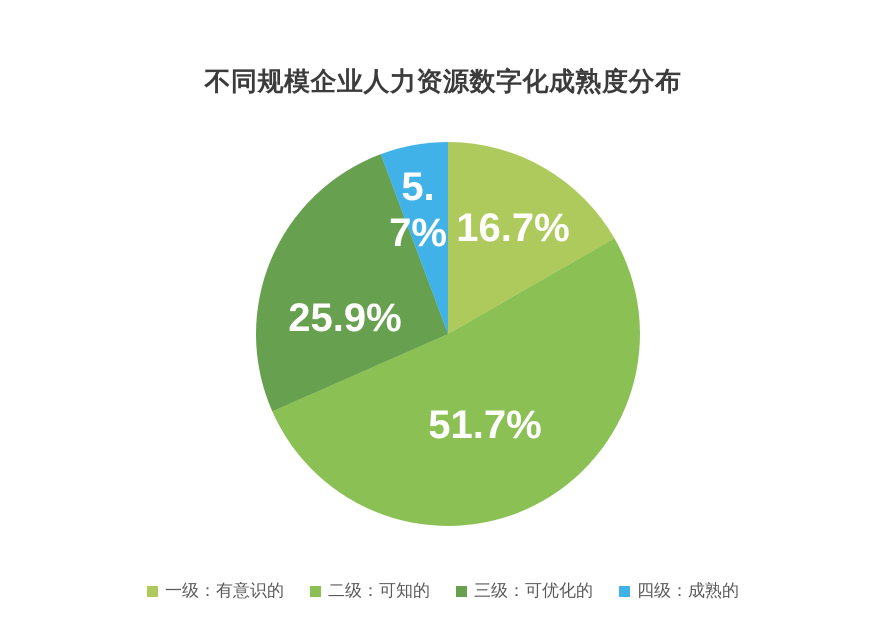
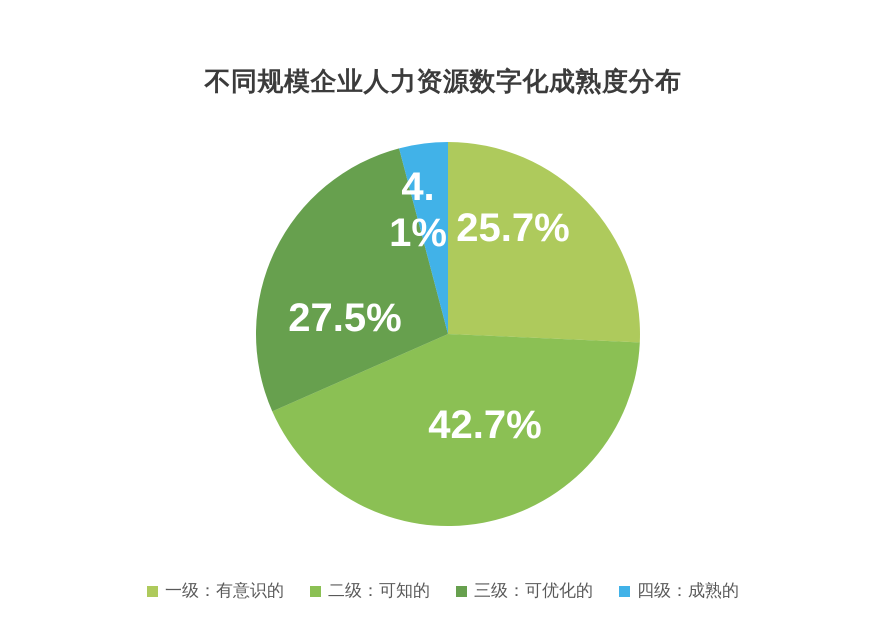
一级：有意识的: 16.7% -> 25.7%
二级：可知的: 51.7% -> 42.7%
三级：可优化的: 25.9% -> 27.5%
四级：成熟的: 5.7% -> 4.1%
